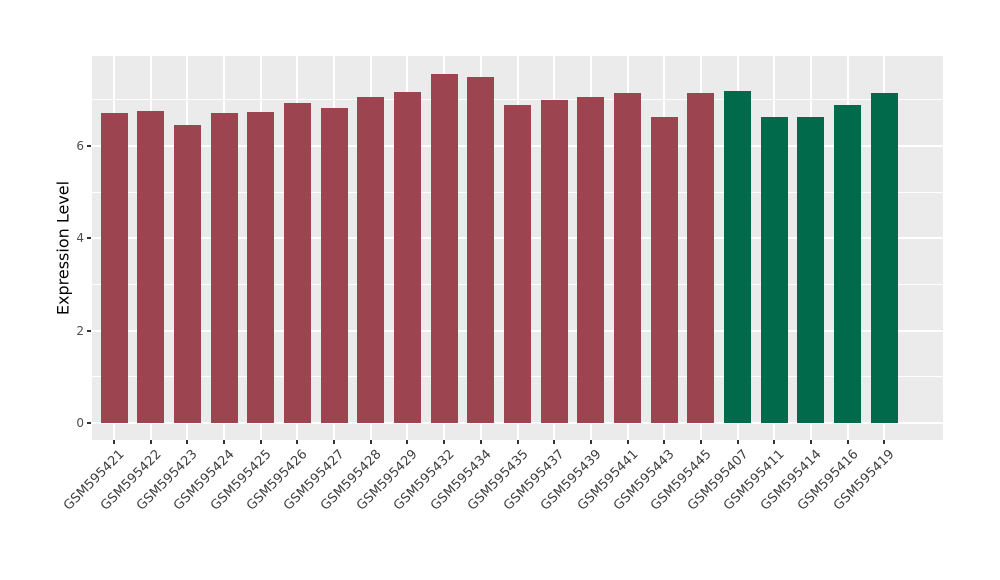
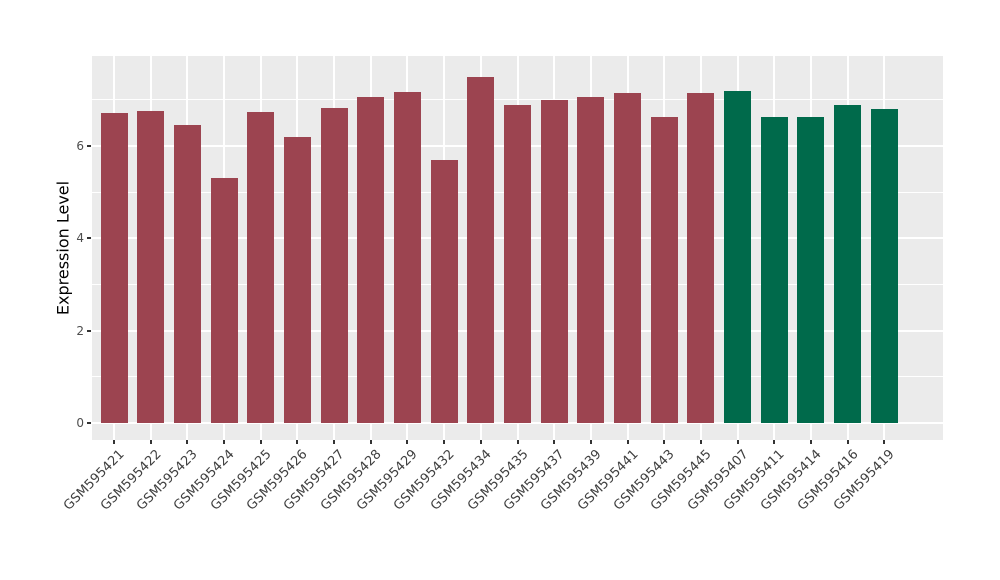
GSM595424: 6.7 -> 5.3
GSM595426: 6.9 -> 6.2
GSM595432: 7.5 -> 5.7
GSM595419: 7.1 -> 6.8
